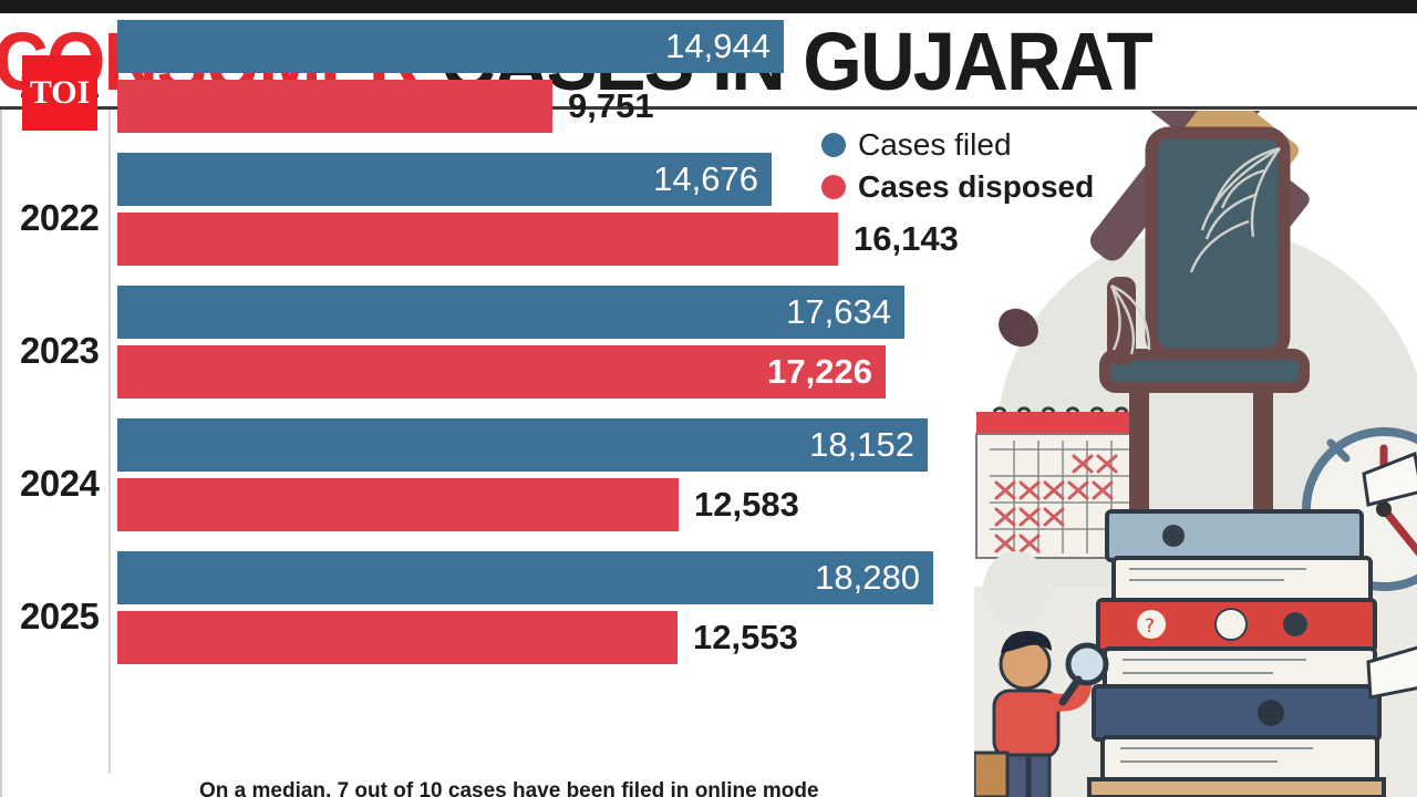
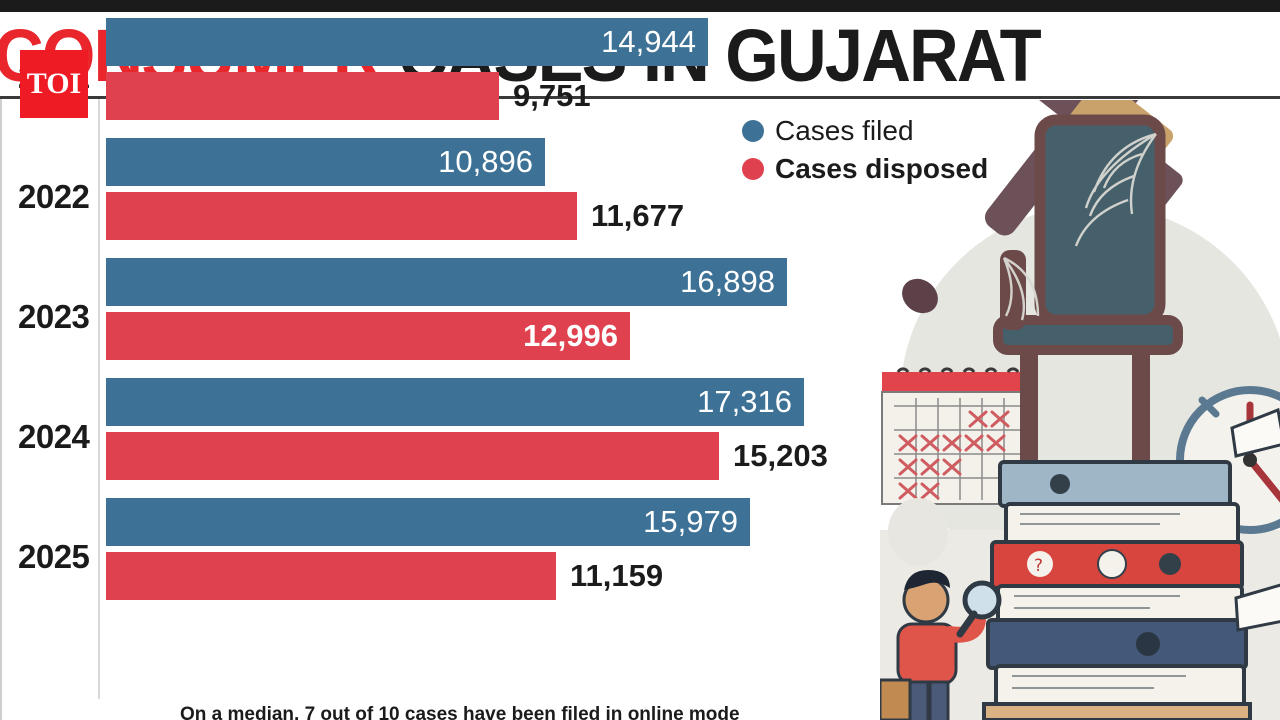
Cases filed/2022: 14,676 -> 10,896
Cases disposed/2022: 16,143 -> 11,677
Cases filed/2023: 17,634 -> 16,898
Cases disposed/2023: 17,226 -> 12,996
Cases filed/2024: 18,152 -> 17,316
Cases disposed/2024: 12,583 -> 15,203
Cases filed/2025: 18,280 -> 15,979
Cases disposed/2025: 12,553 -> 11,159
